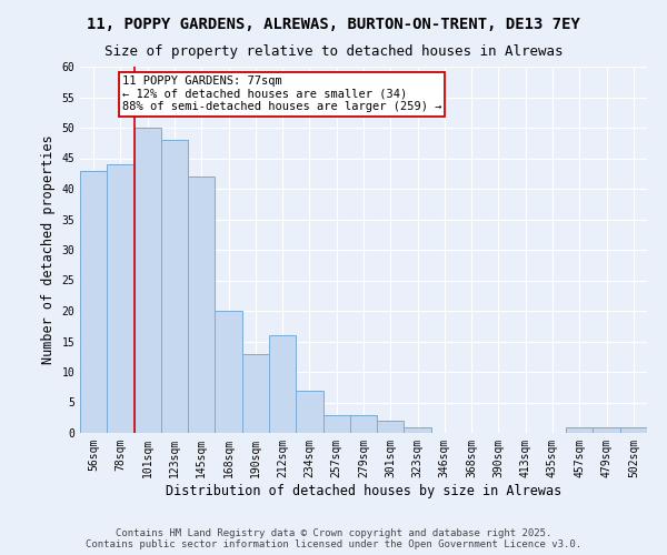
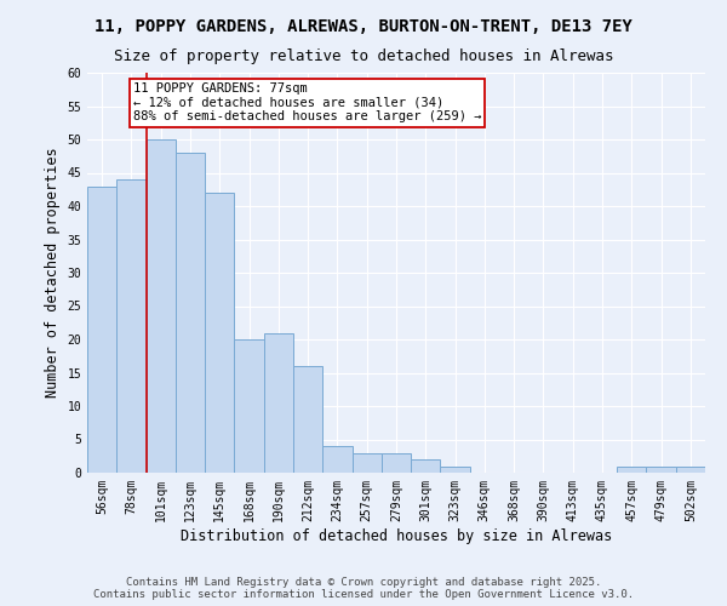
190sqm: 13 -> 21
234sqm: 7 -> 4
